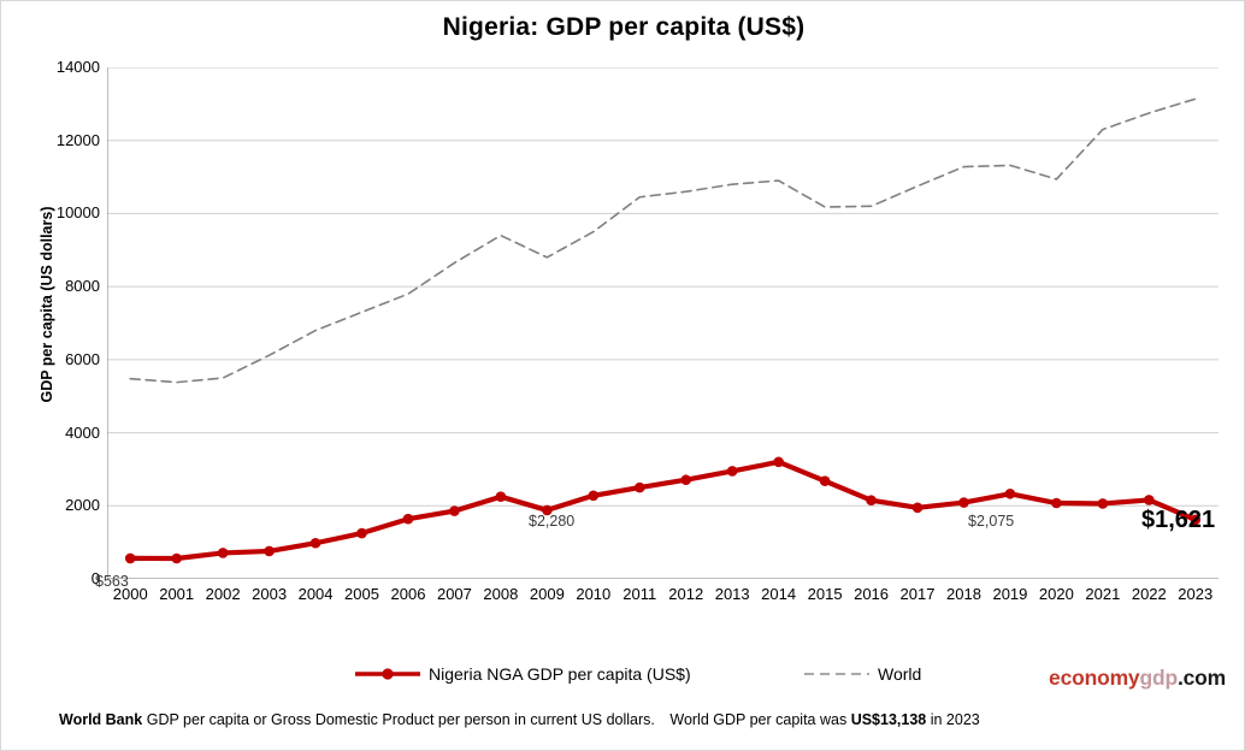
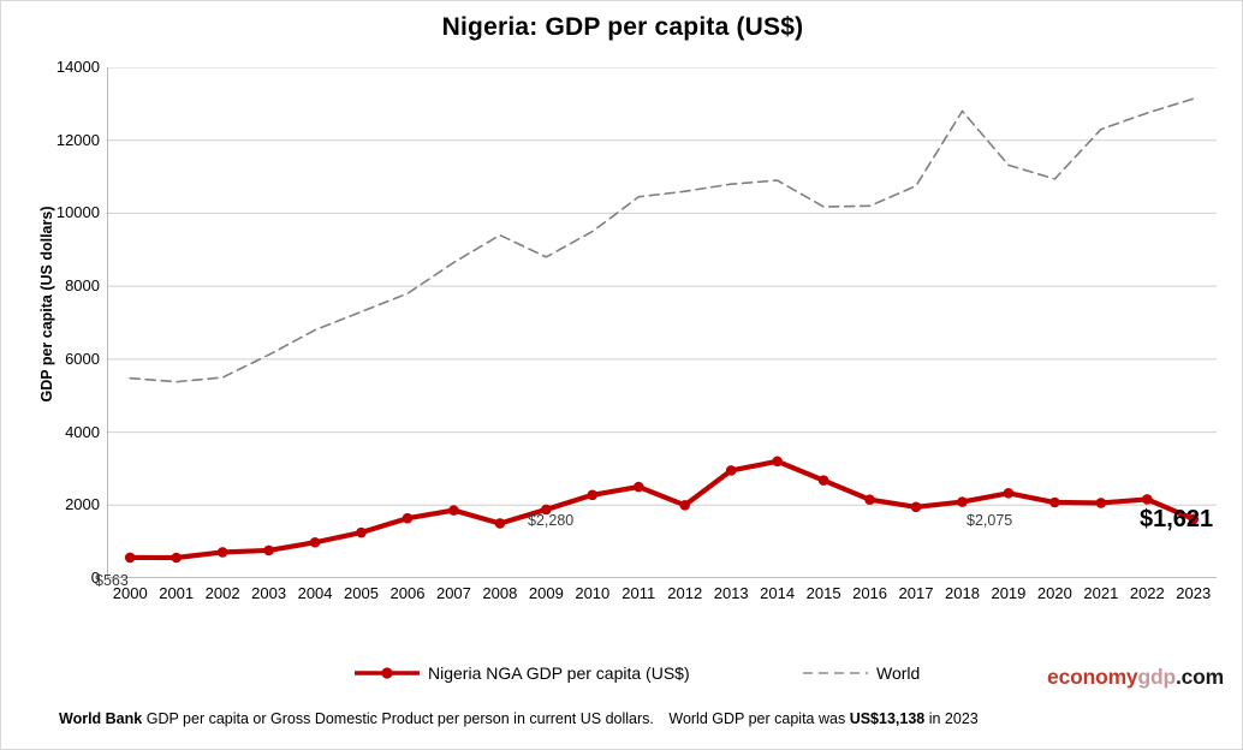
Nigeria NGA GDP per capita (US$)/2008: 2200 -> 1500
Nigeria NGA GDP per capita (US$)/2012: 2700 -> 2000
World/2018: 11300 -> 12800
